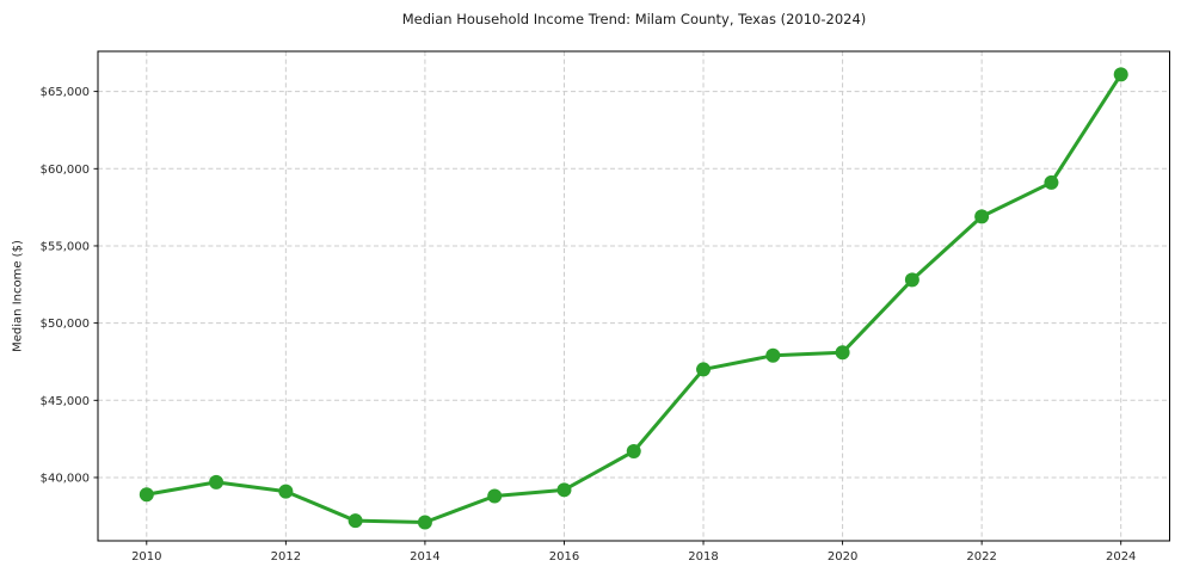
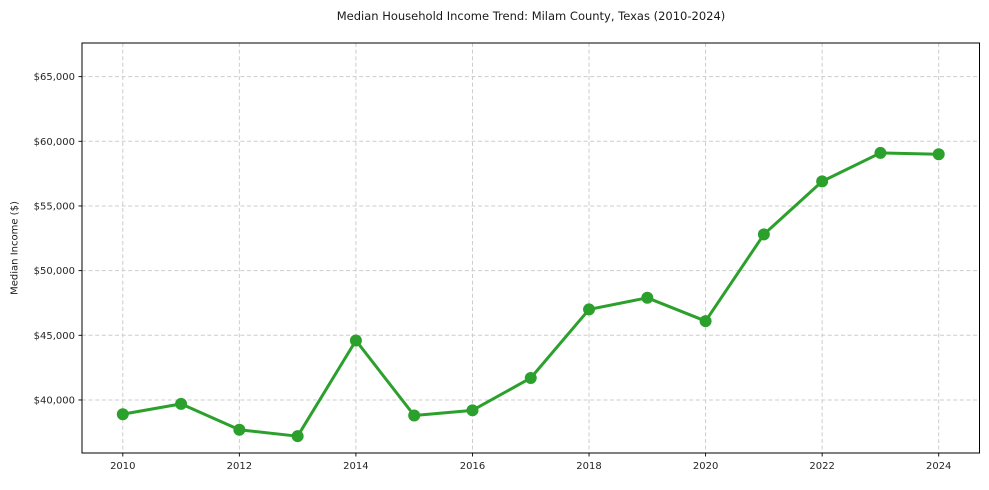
2012: $39100 -> $37700
2014: $37100 -> $44600
2020: $48100 -> $46100
2024: $66100 -> $59000
